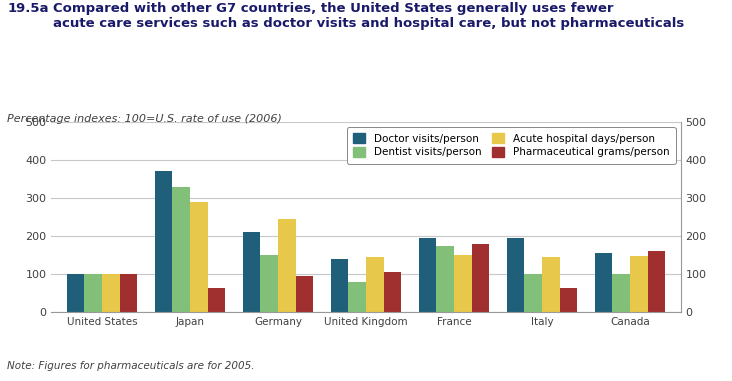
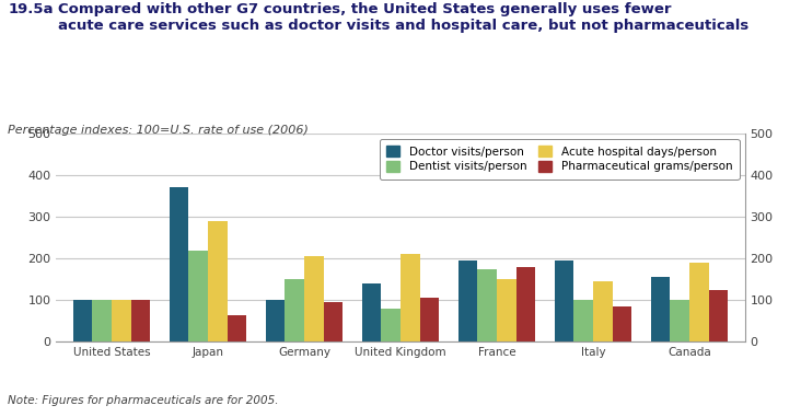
Dentist visits/person/Japan: 330 -> 220
Doctor visits/person/Germany: 210 -> 100
Acute hospital days/person/Germany: 245 -> 205
Acute hospital days/person/United Kingdom: 145 -> 210
Pharmaceutical grams/person/Italy: 65 -> 85
Acute hospital days/person/Canada: 148 -> 190
Pharmaceutical grams/person/Canada: 160 -> 125
